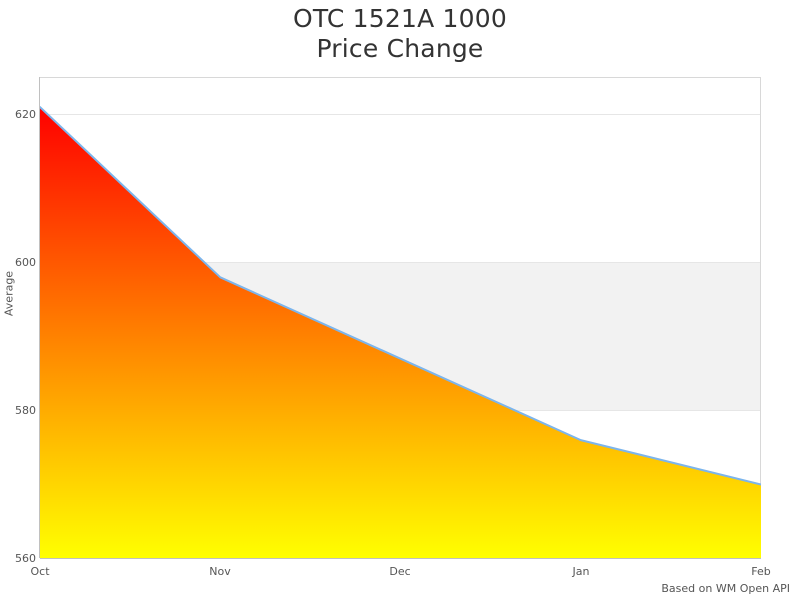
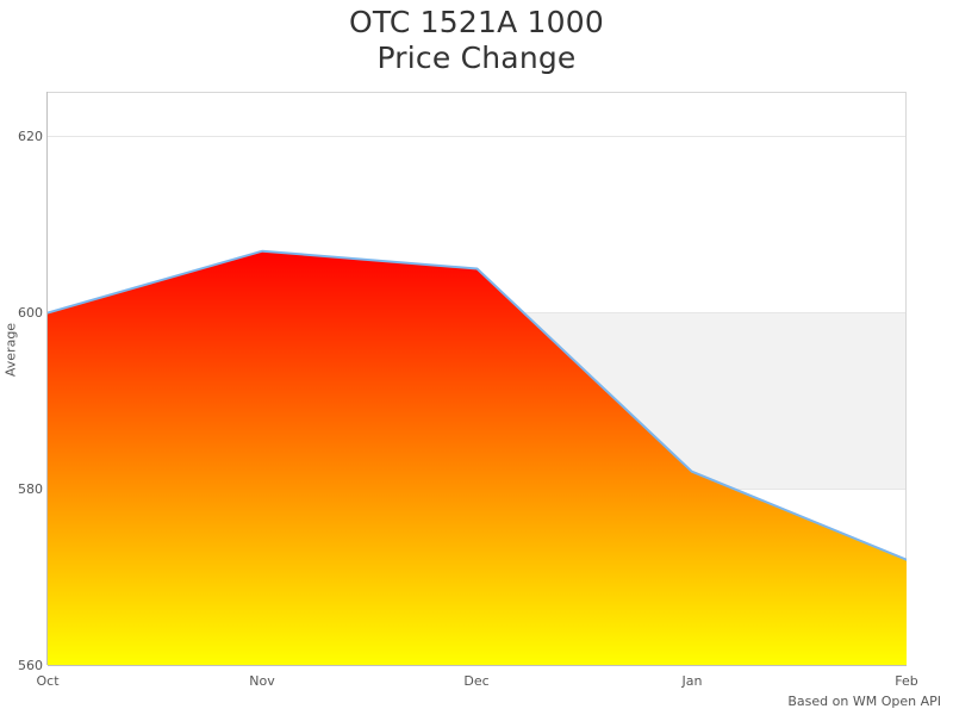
Oct: 621 -> 600
Nov: 598 -> 607
Dec: 587 -> 605
Jan: 576 -> 582
Feb: 570 -> 572
